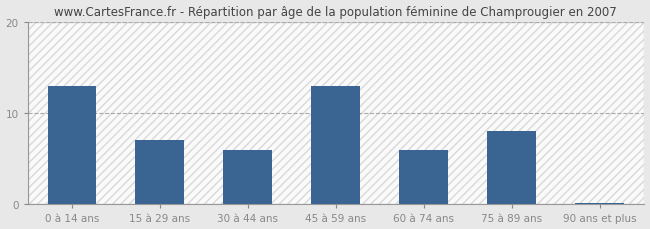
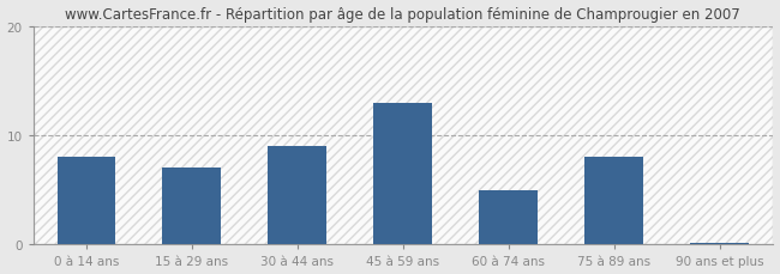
0 à 14 ans: 13.0 -> 8.0
30 à 44 ans: 6.0 -> 9.0
60 à 74 ans: 6.0 -> 5.0
